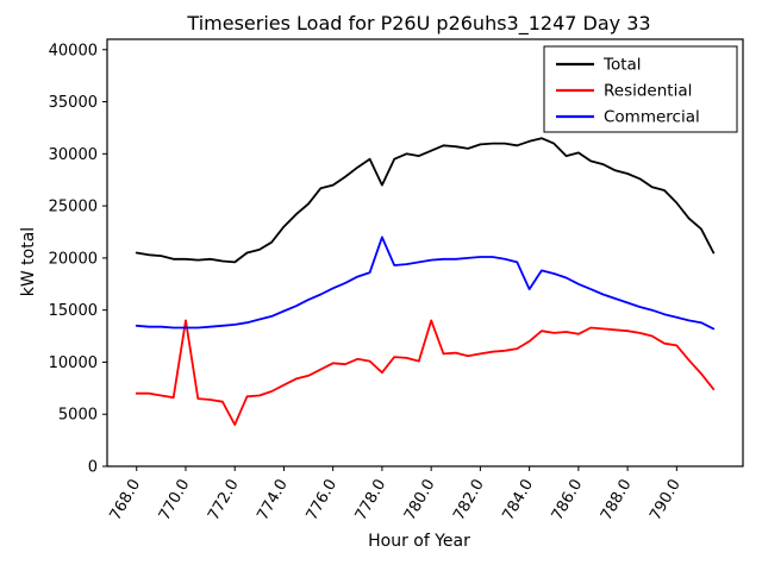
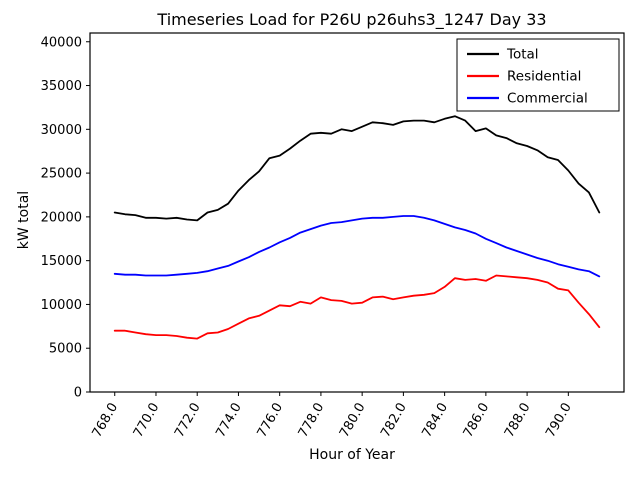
Residential/770.0: 14000 -> 6000
Residential/772.0: 4000 -> 6000
Total/778.0: 27000 -> 30000
Residential/778.0: 9000 -> 11000
Commercial/778.0: 22000 -> 19000
Residential/780.0: 14000 -> 10000
Commercial/784.0: 17000 -> 19000
